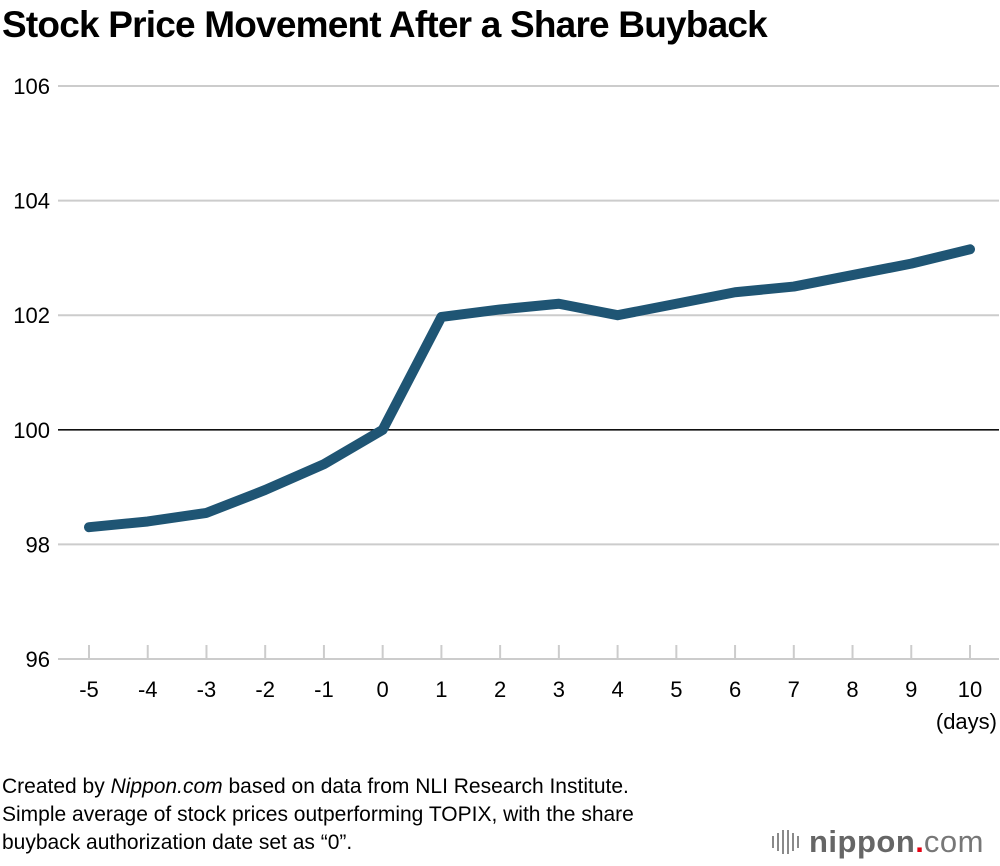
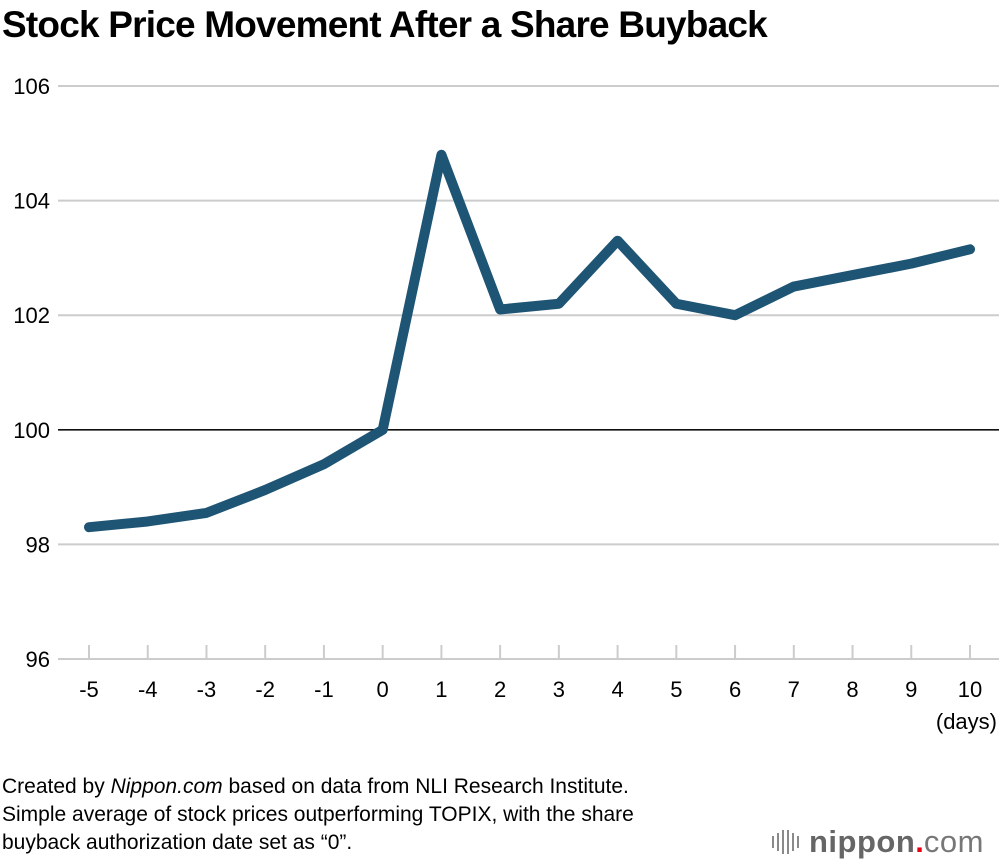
1: 102.0 -> 104.8
4: 102.0 -> 103.3
6: 102.4 -> 102.0
